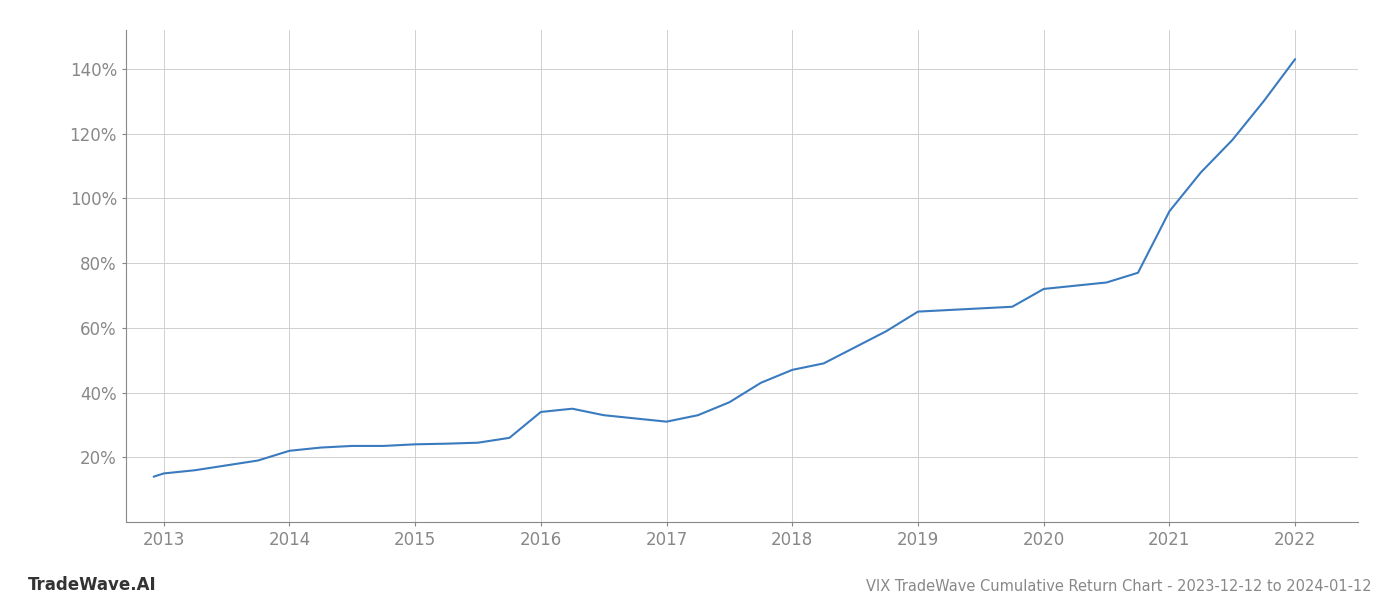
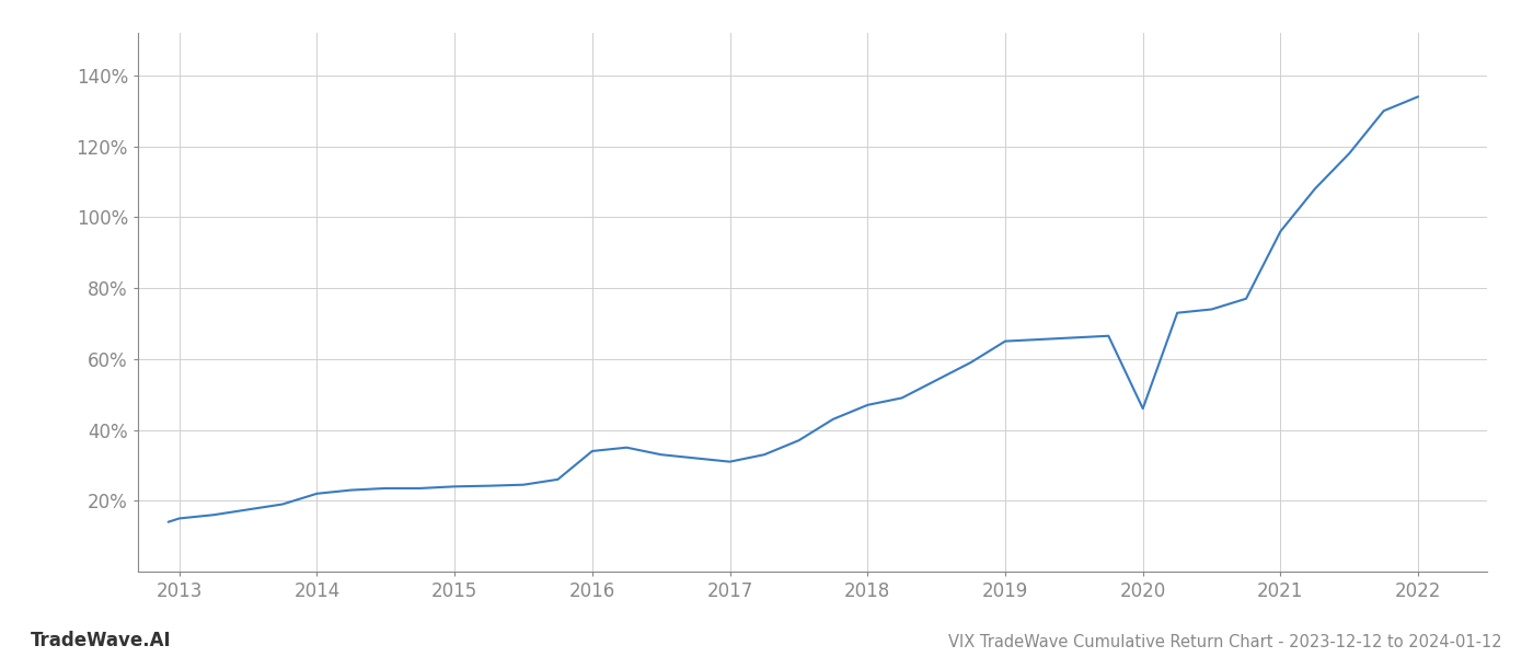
2020: 72.0% -> 46.0%
2022: 143.0% -> 134.0%
